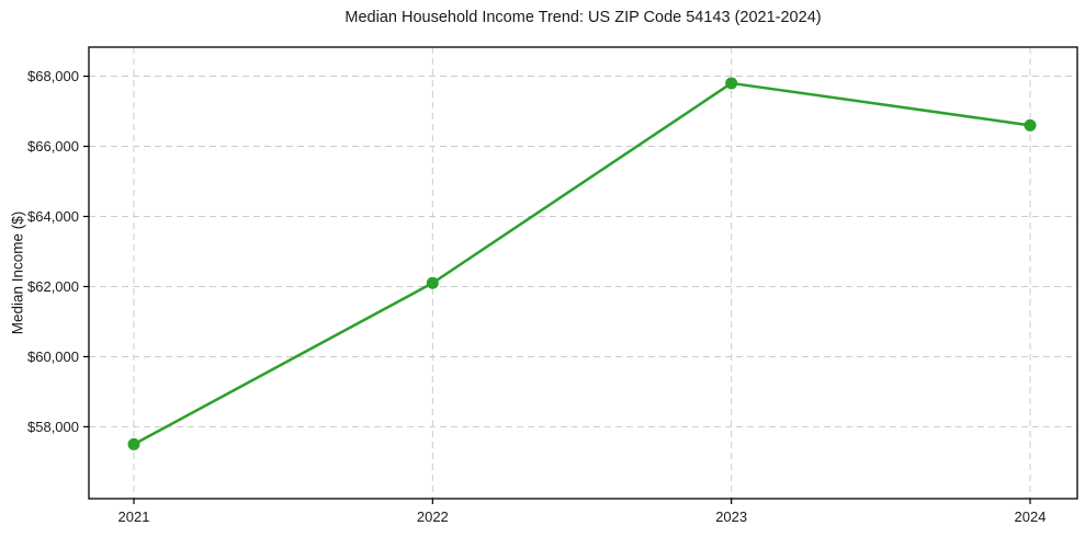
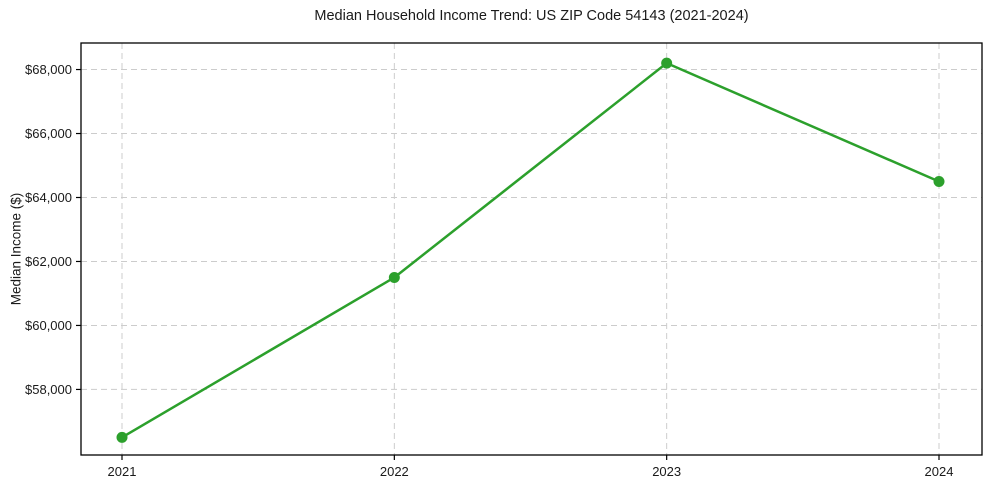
2021: $57500 -> $56500
2022: $62100 -> $61500
2023: $67800 -> $68200
2024: $66600 -> $64500
